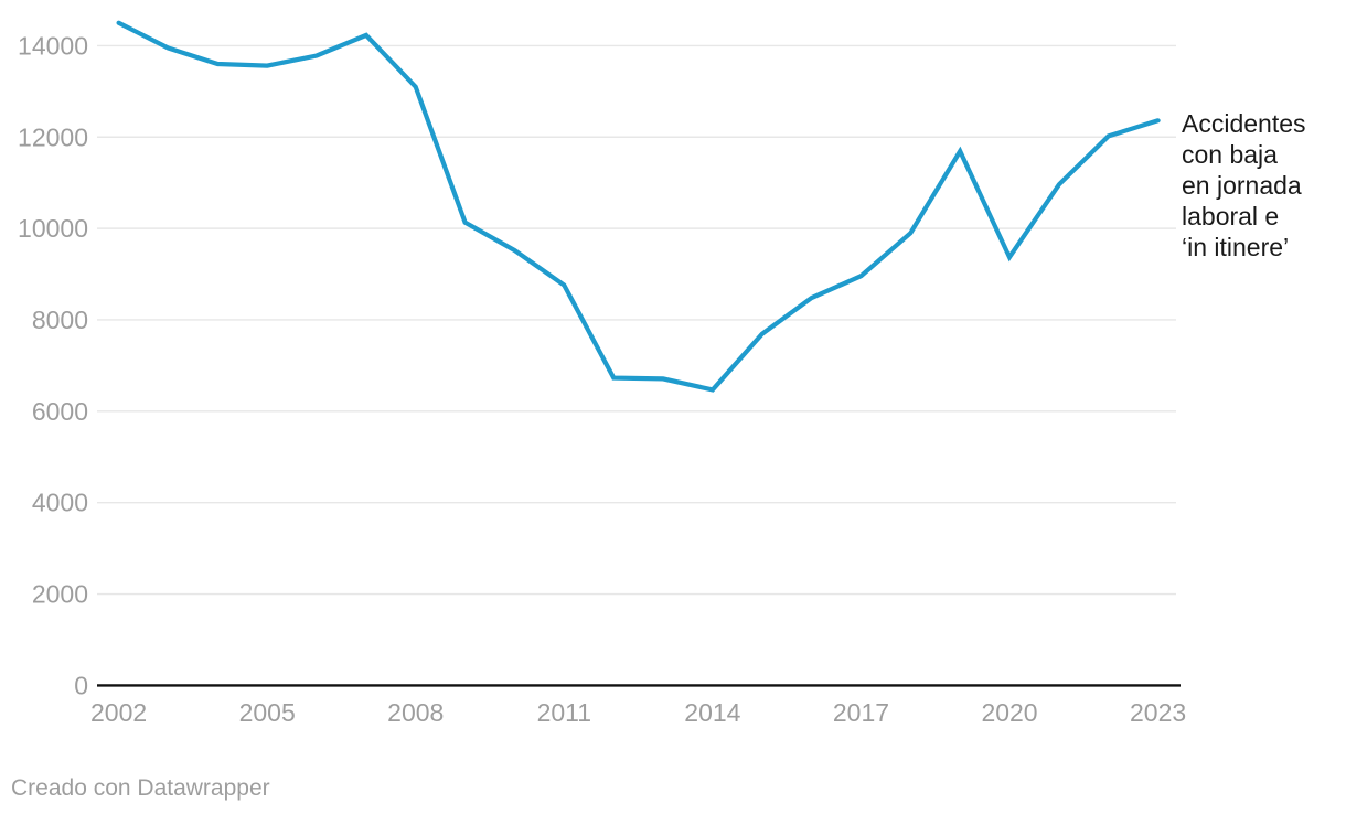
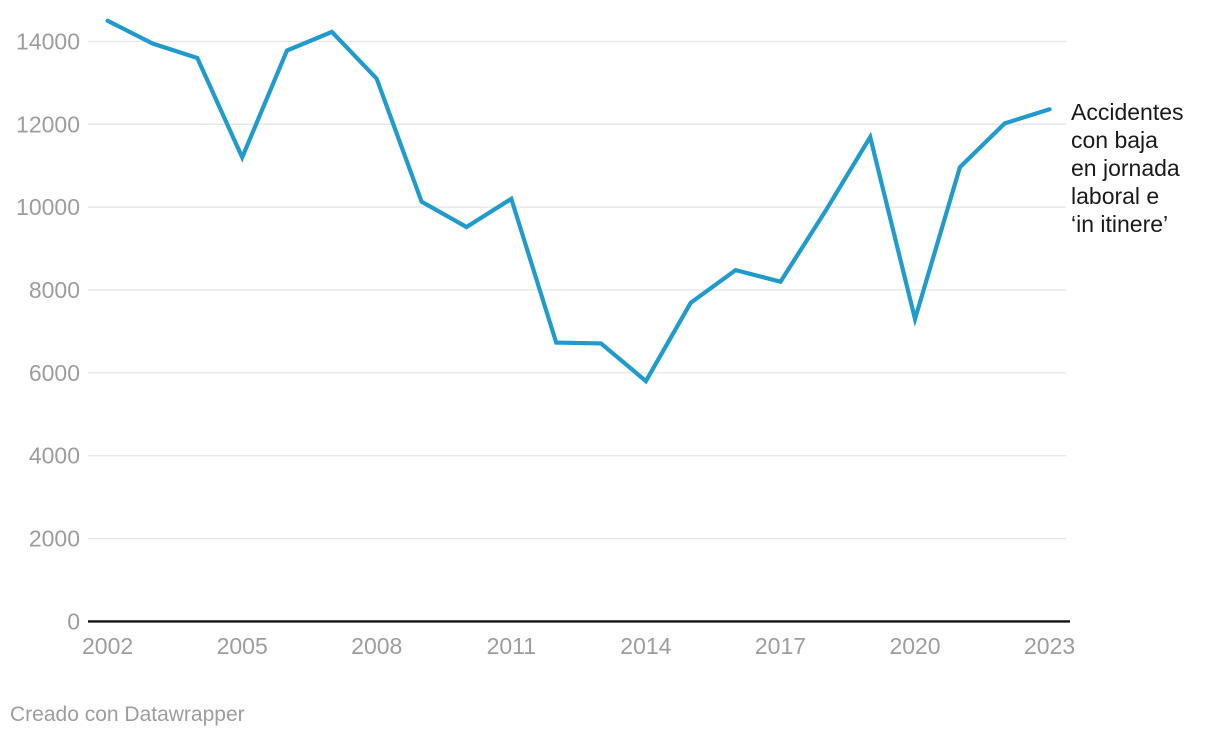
2005: 13600 -> 11200
2011: 8800 -> 10200
2014: 6500 -> 5800
2017: 9000 -> 8200
2020: 9400 -> 7300
